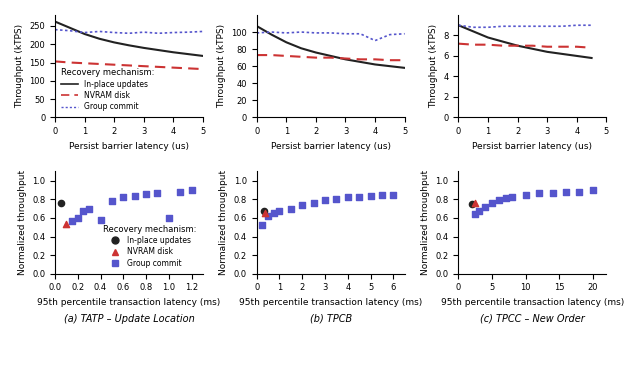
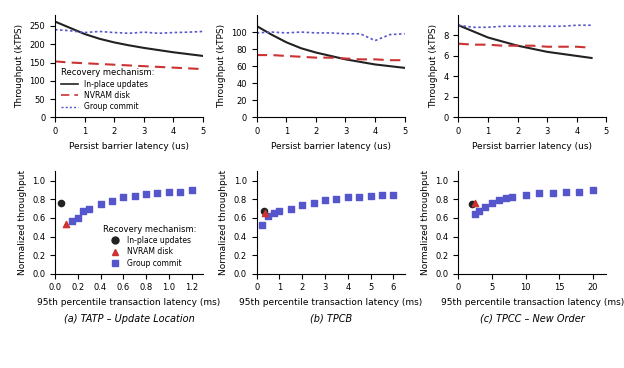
(a) TATP – Update Location/Group commit/0.4: 0.58 -> 0.75
(a) TATP – Update Location/Group commit/1.0: 0.60 -> 0.88
